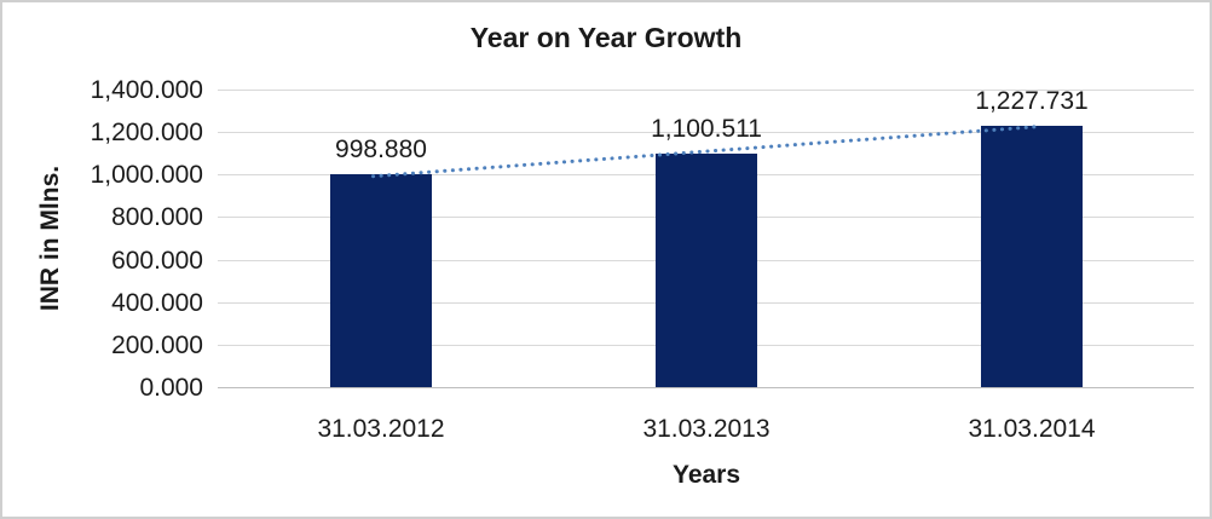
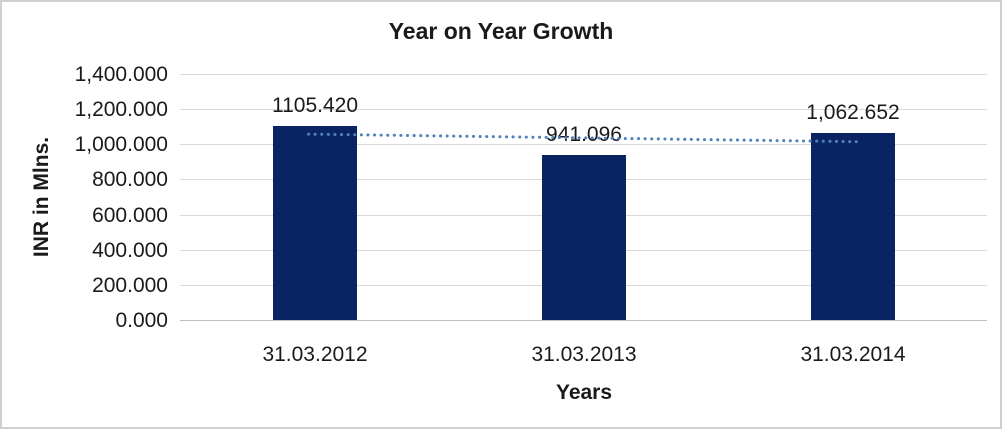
31.03.2012: 998.880 -> 1105.420
31.03.2013: 1,100.511 -> 941.096
31.03.2014: 1,227.731 -> 1,062.652
